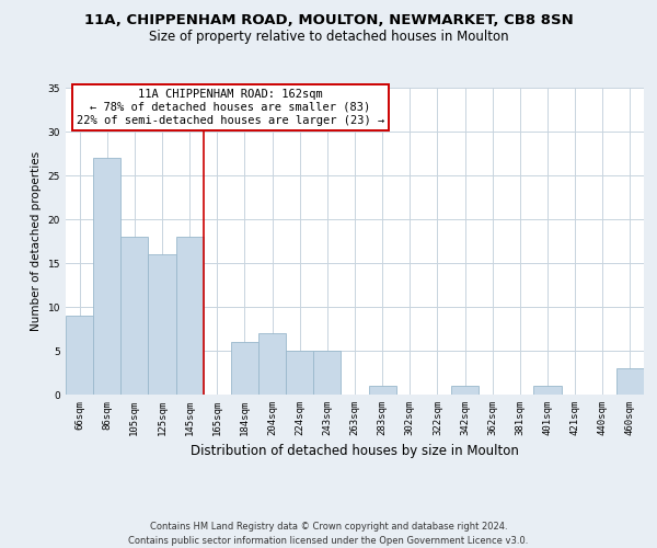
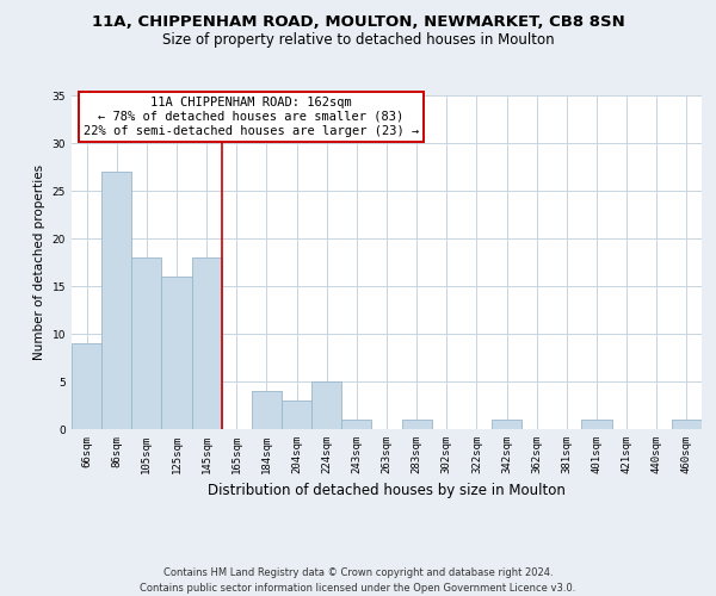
184sqm: 6 -> 4
204sqm: 7 -> 3
243sqm: 5 -> 1
460sqm: 3 -> 1
